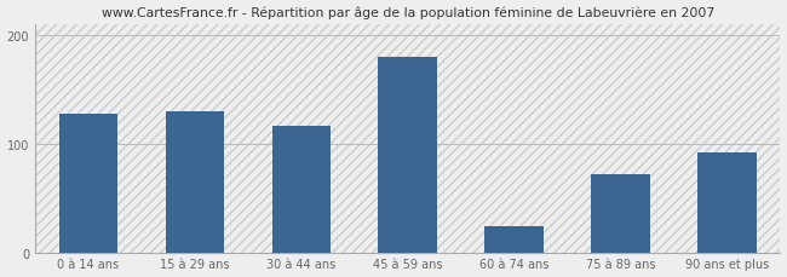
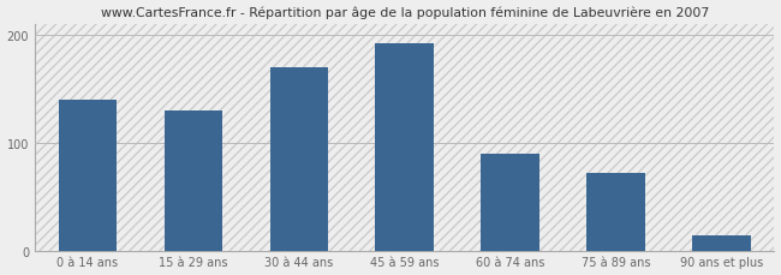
0 à 14 ans: 128 -> 140
30 à 44 ans: 116 -> 170
45 à 59 ans: 180 -> 192
60 à 74 ans: 24 -> 90
90 ans et plus: 92 -> 14
